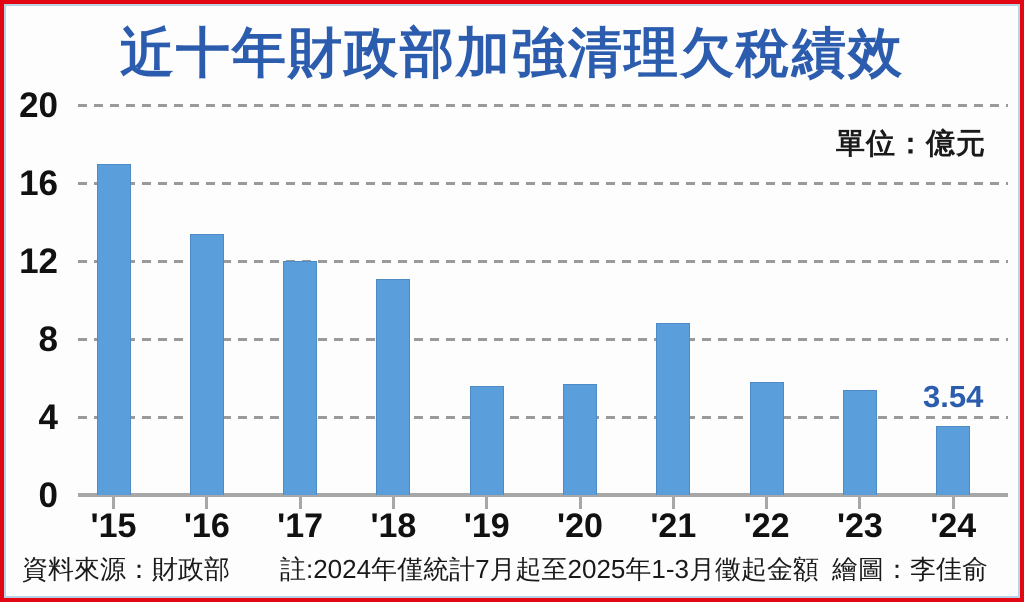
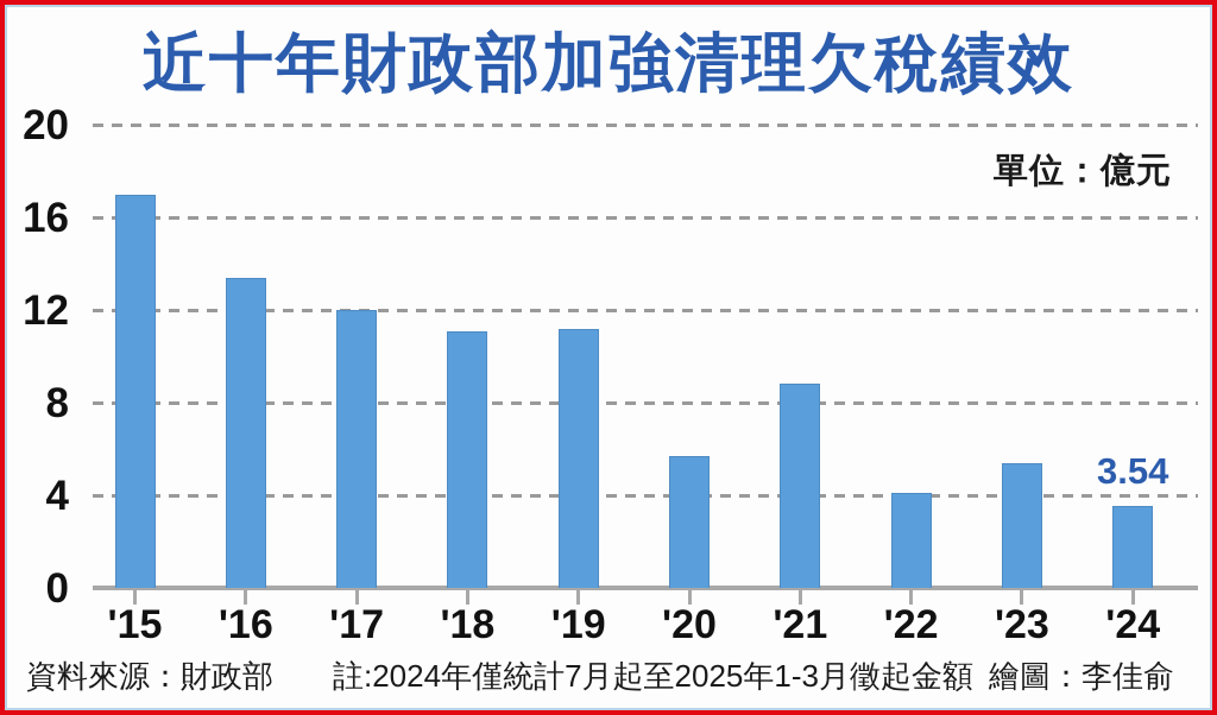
'19: 5.6 -> 11.2
'22: 5.8 -> 4.1
